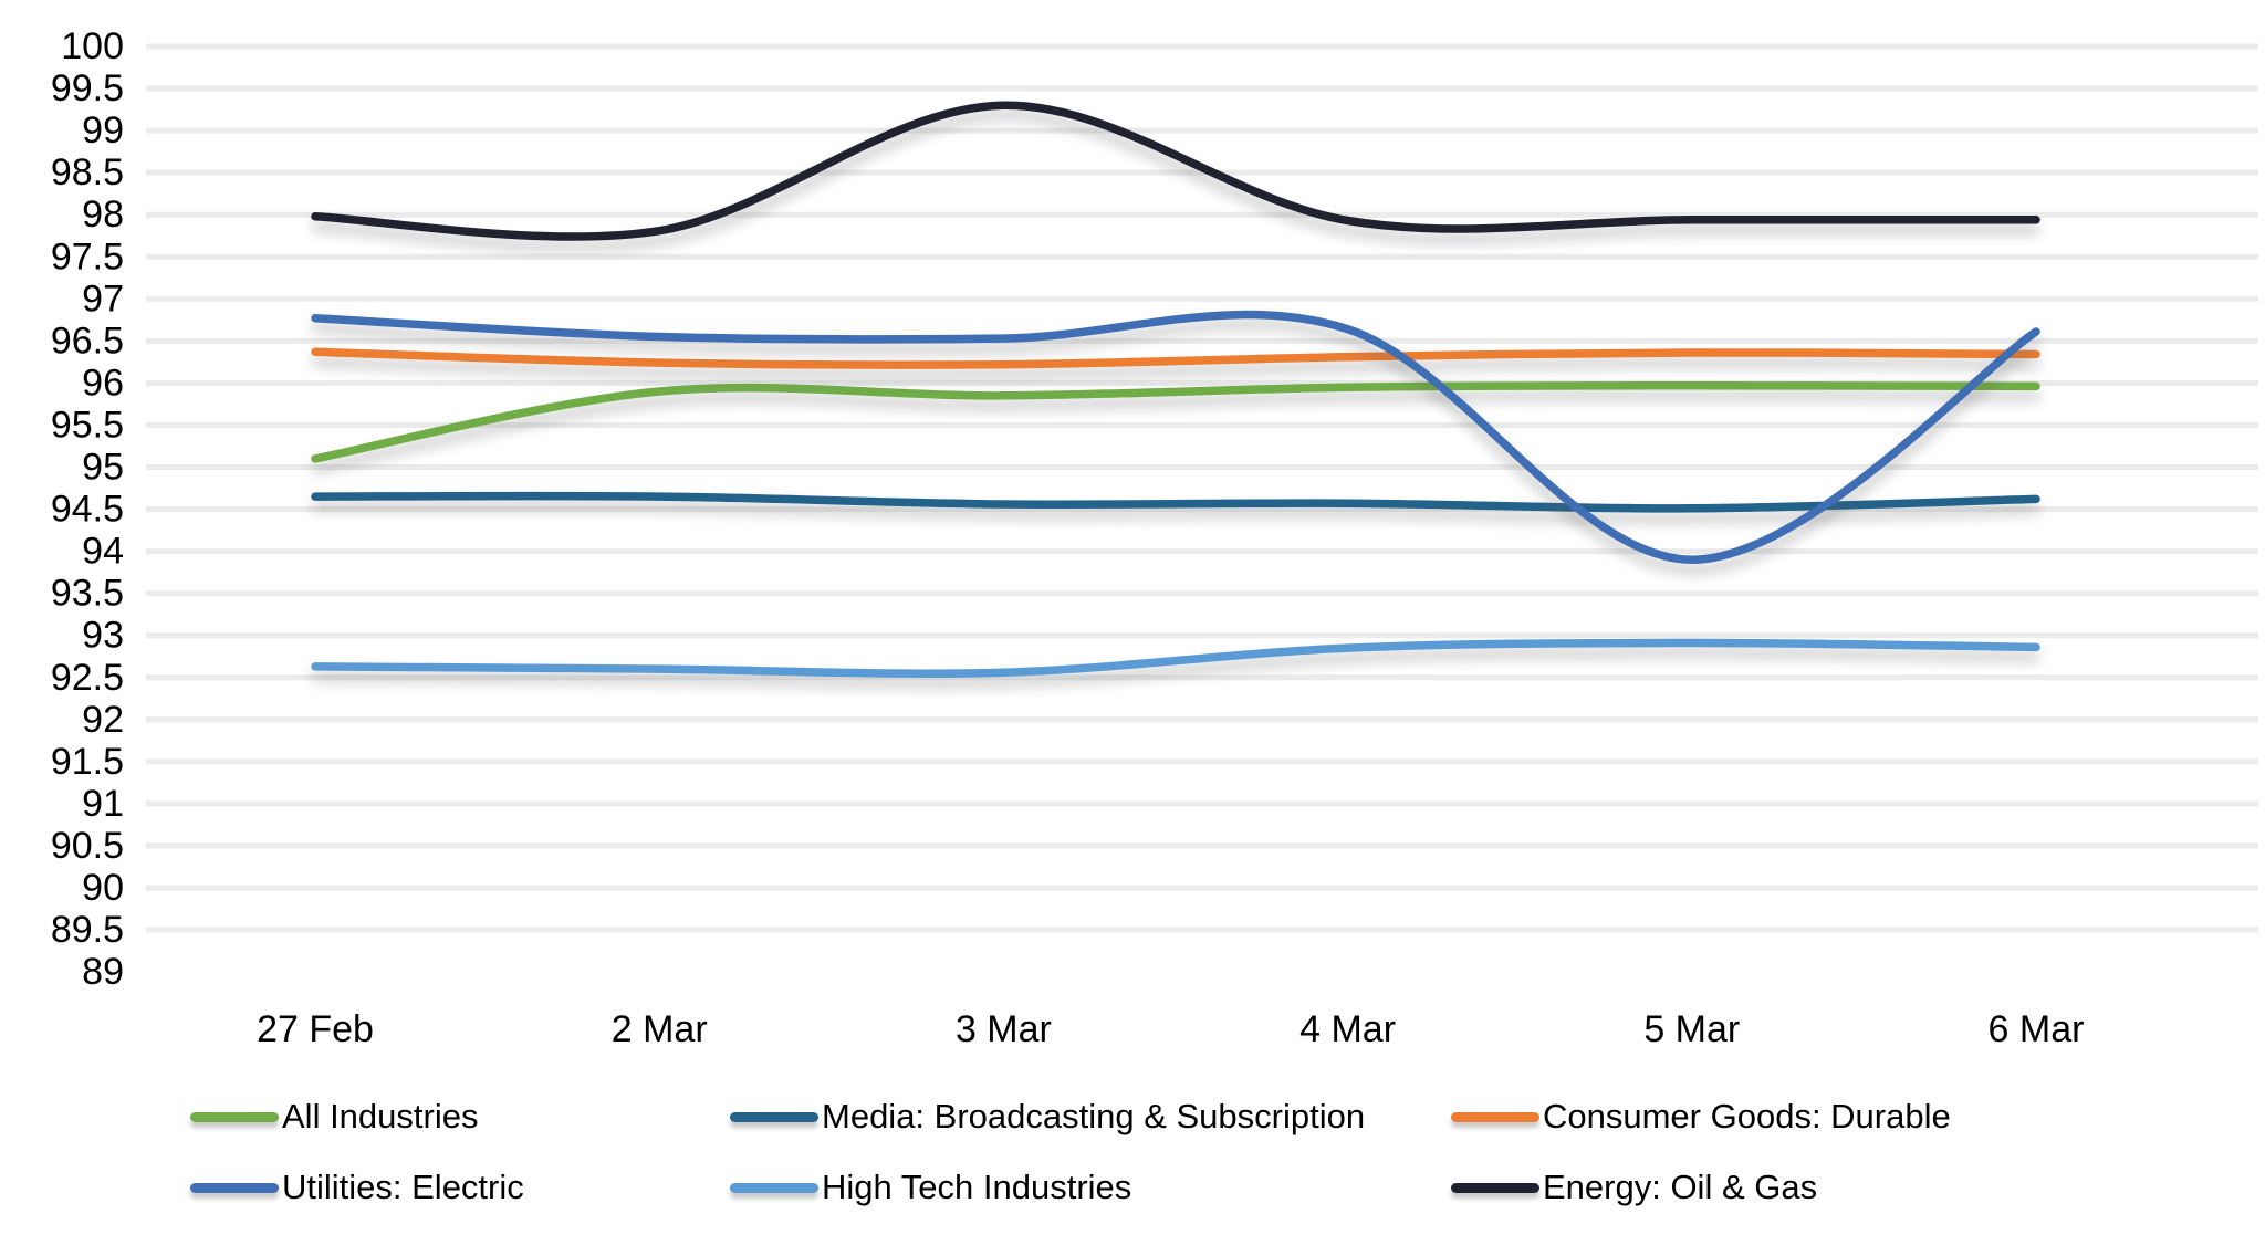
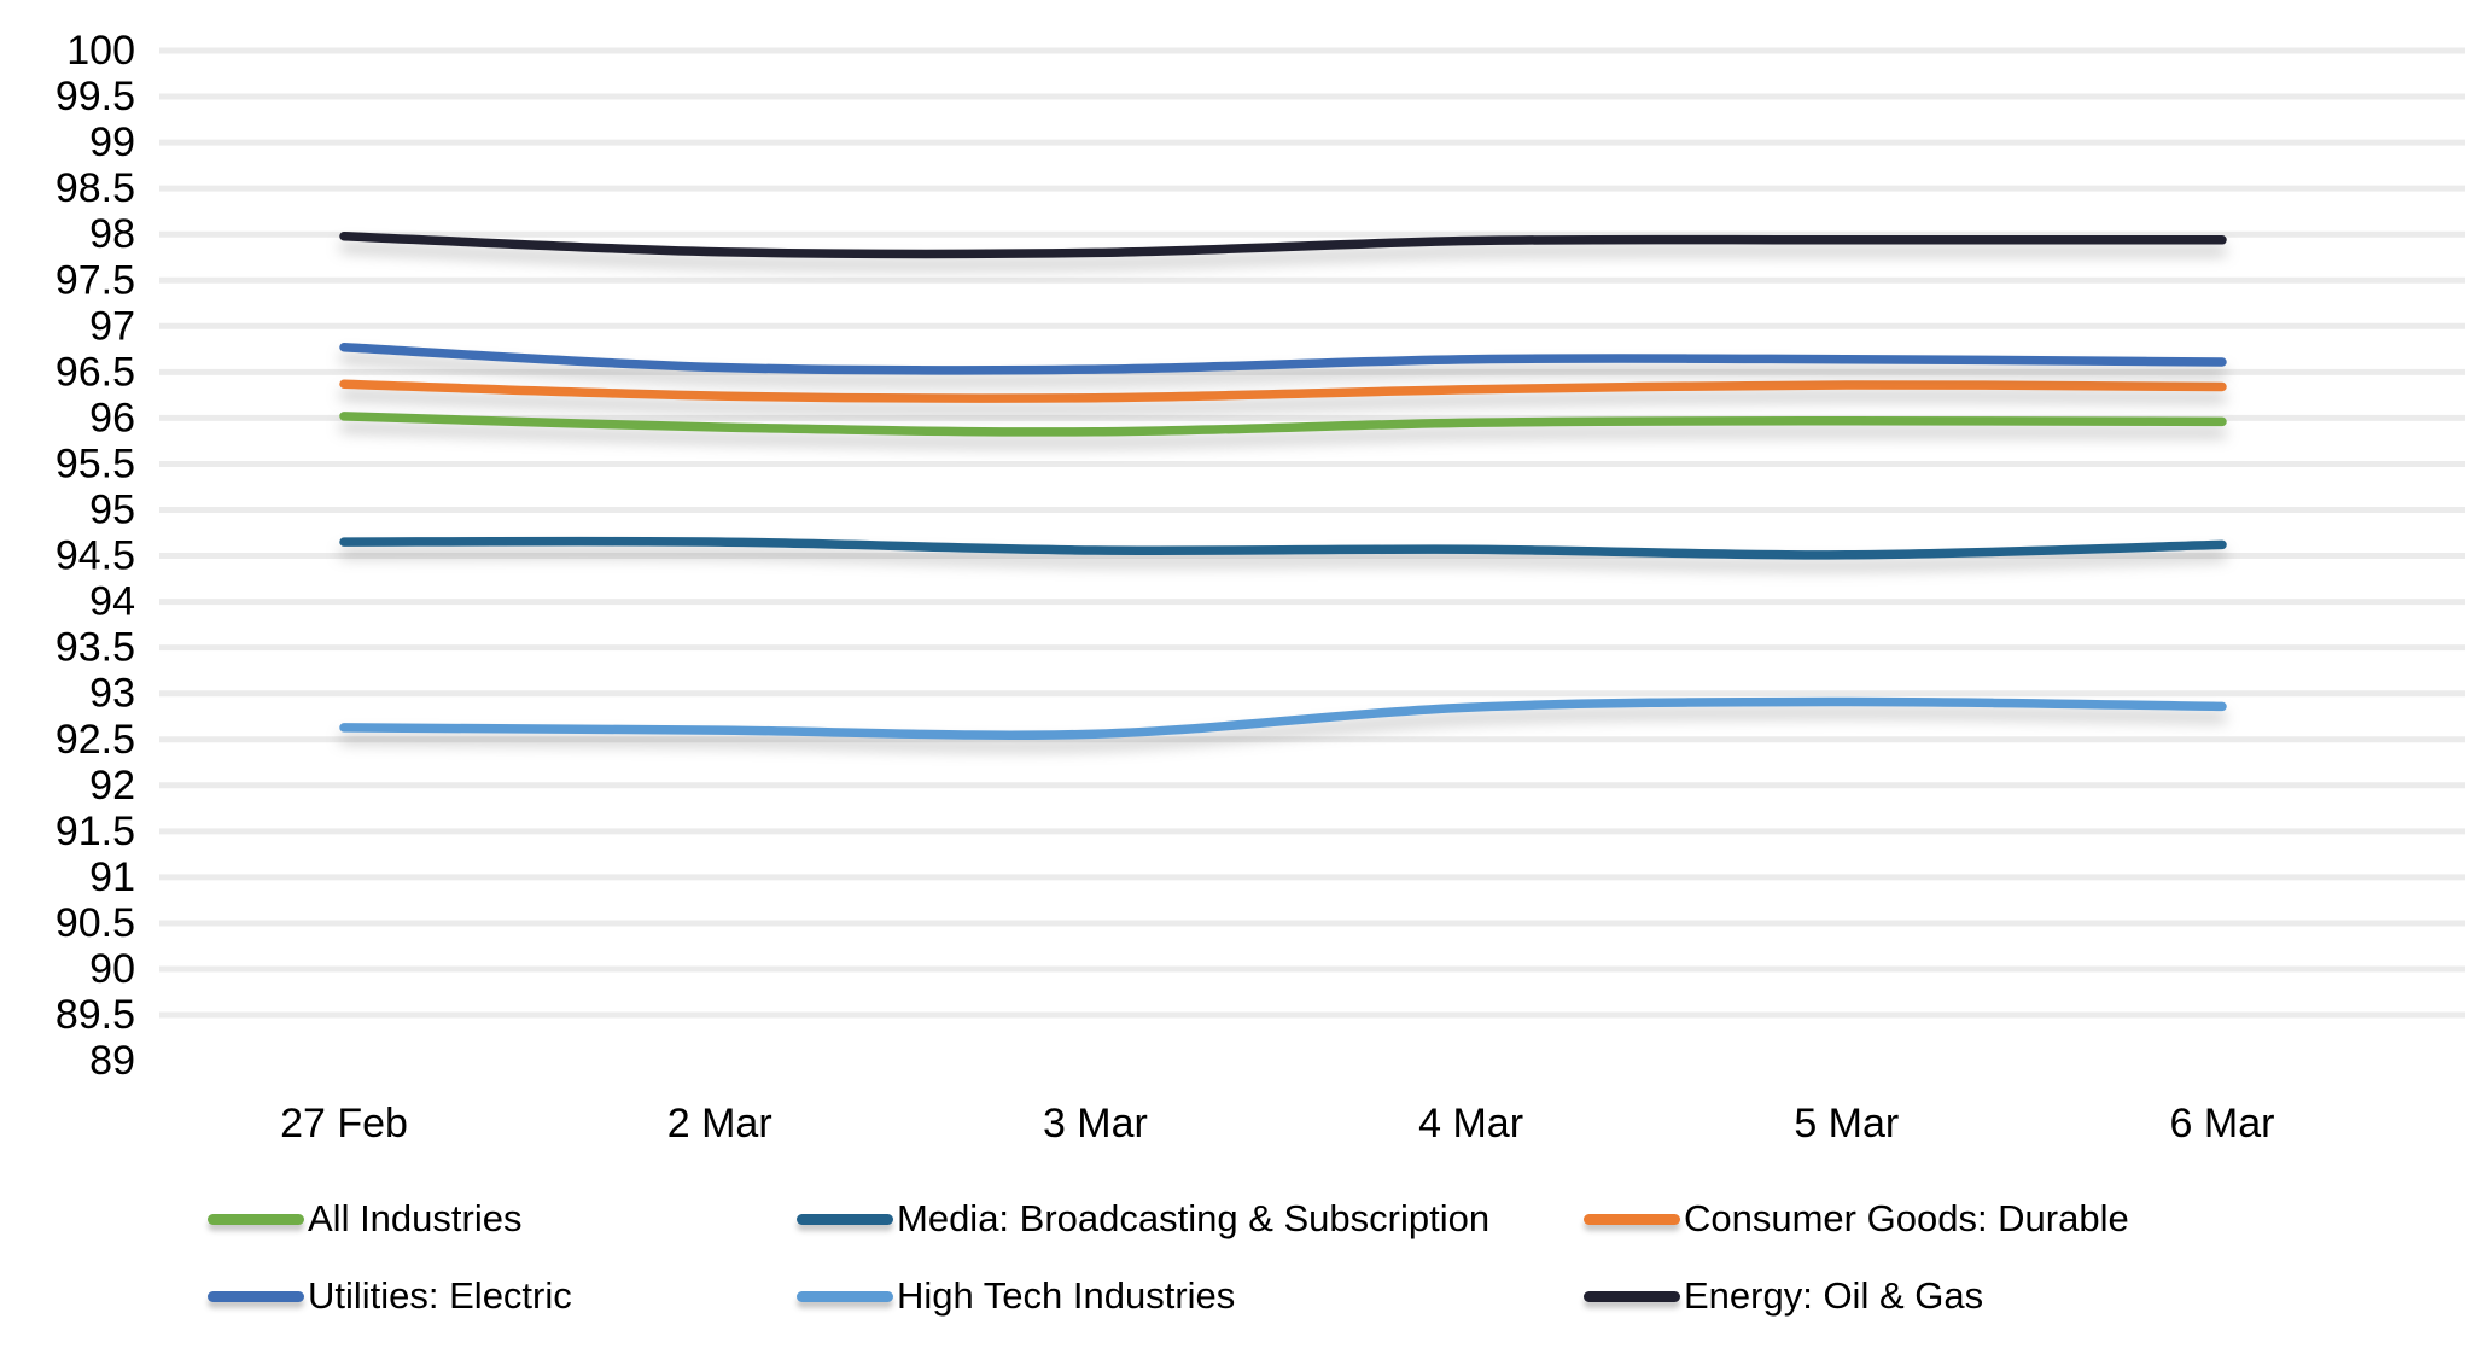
All Industries/27 Feb: 95.1 -> 96.0
Energy: Oil & Gas/3 Mar: 99.3 -> 97.8
Utilities: Electric/5 Mar: 93.9 -> 96.6
